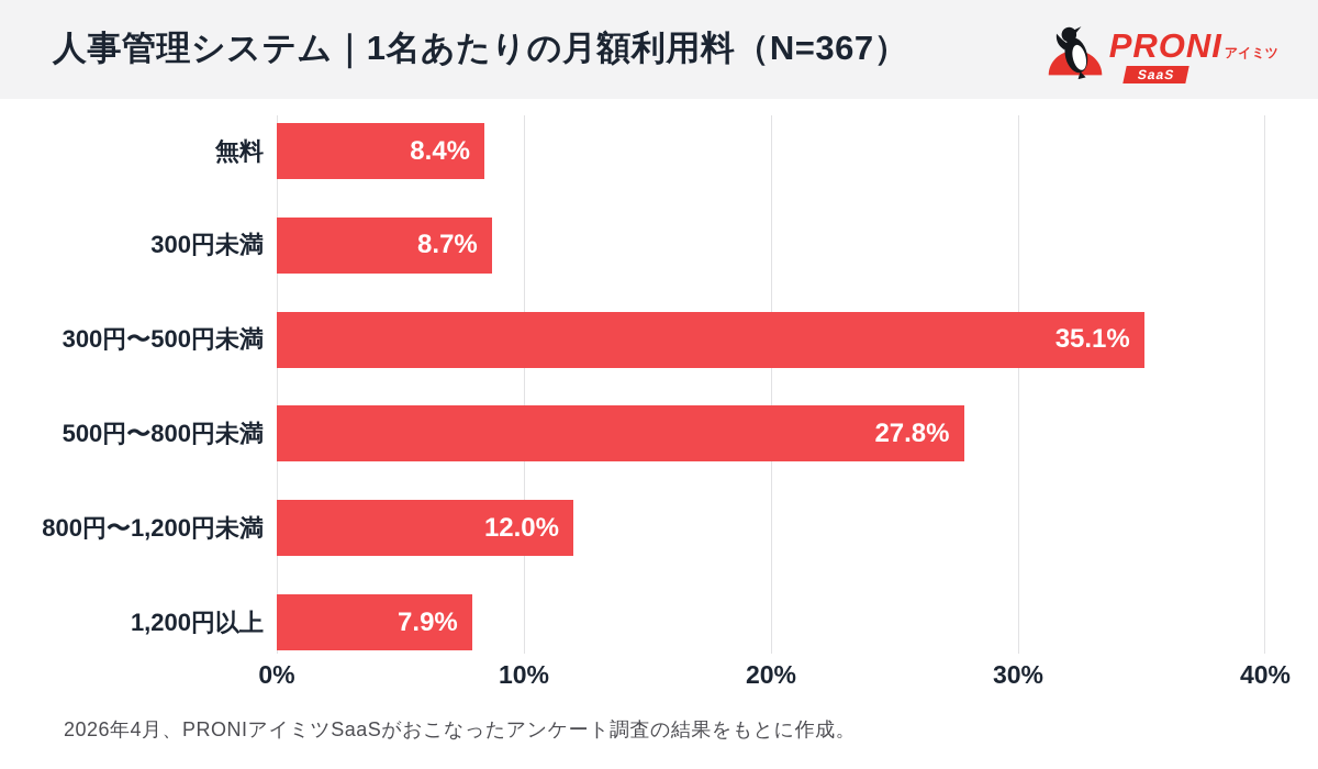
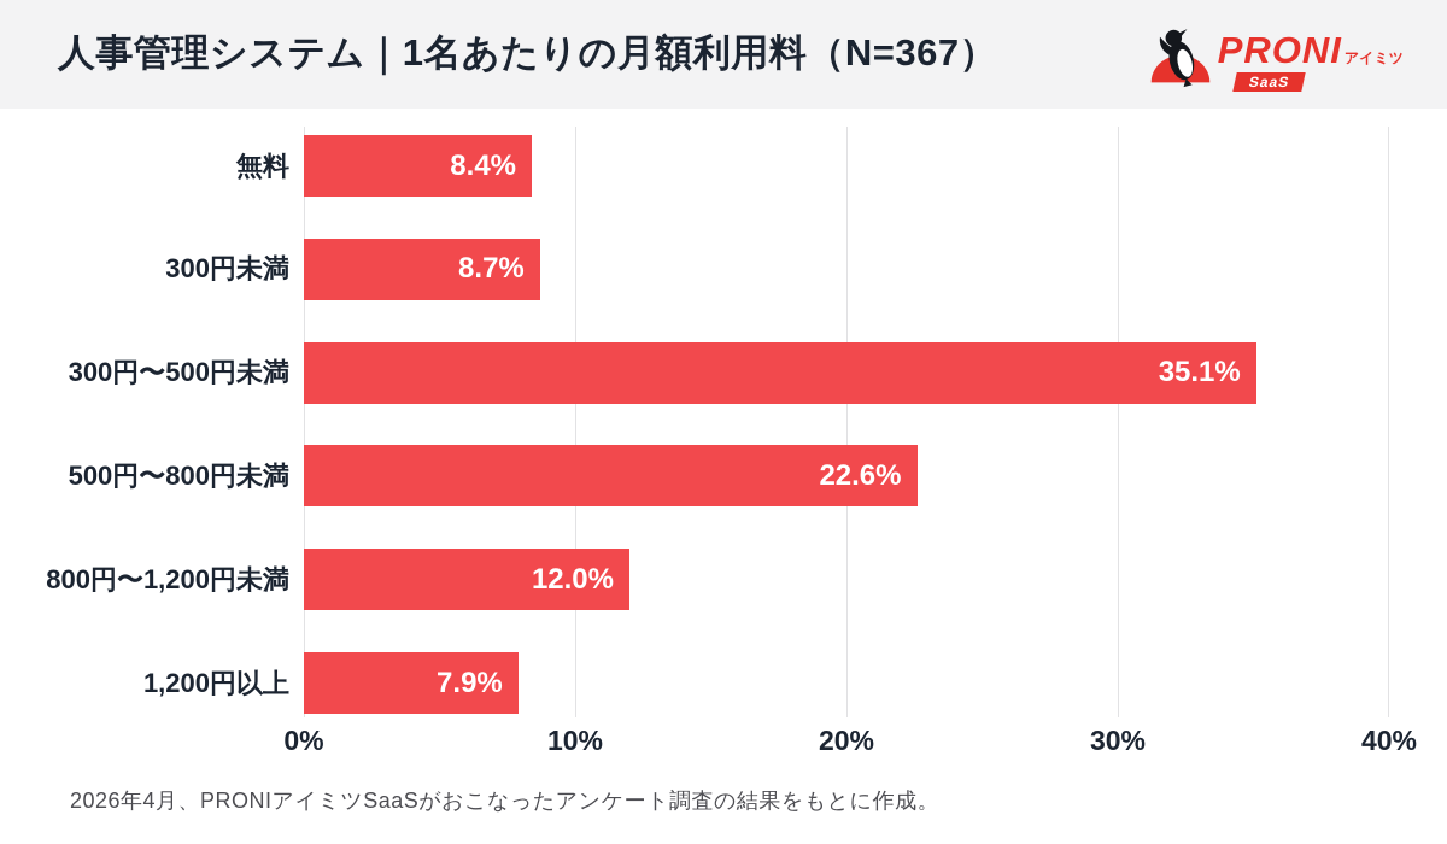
500円〜800円未満: 27.8% -> 22.6%
